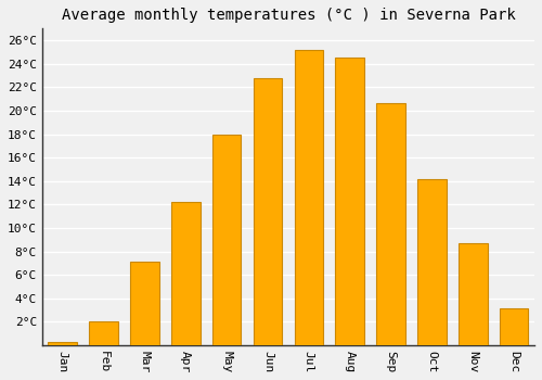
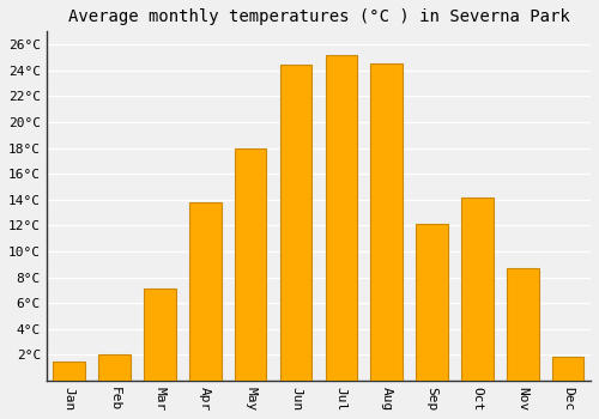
Jan: 0.3°C -> 1.5°C
Apr: 12.2°C -> 13.8°C
Jun: 22.8°C -> 24.4°C
Sep: 20.6°C -> 12.1°C
Dec: 3.1°C -> 1.8°C
